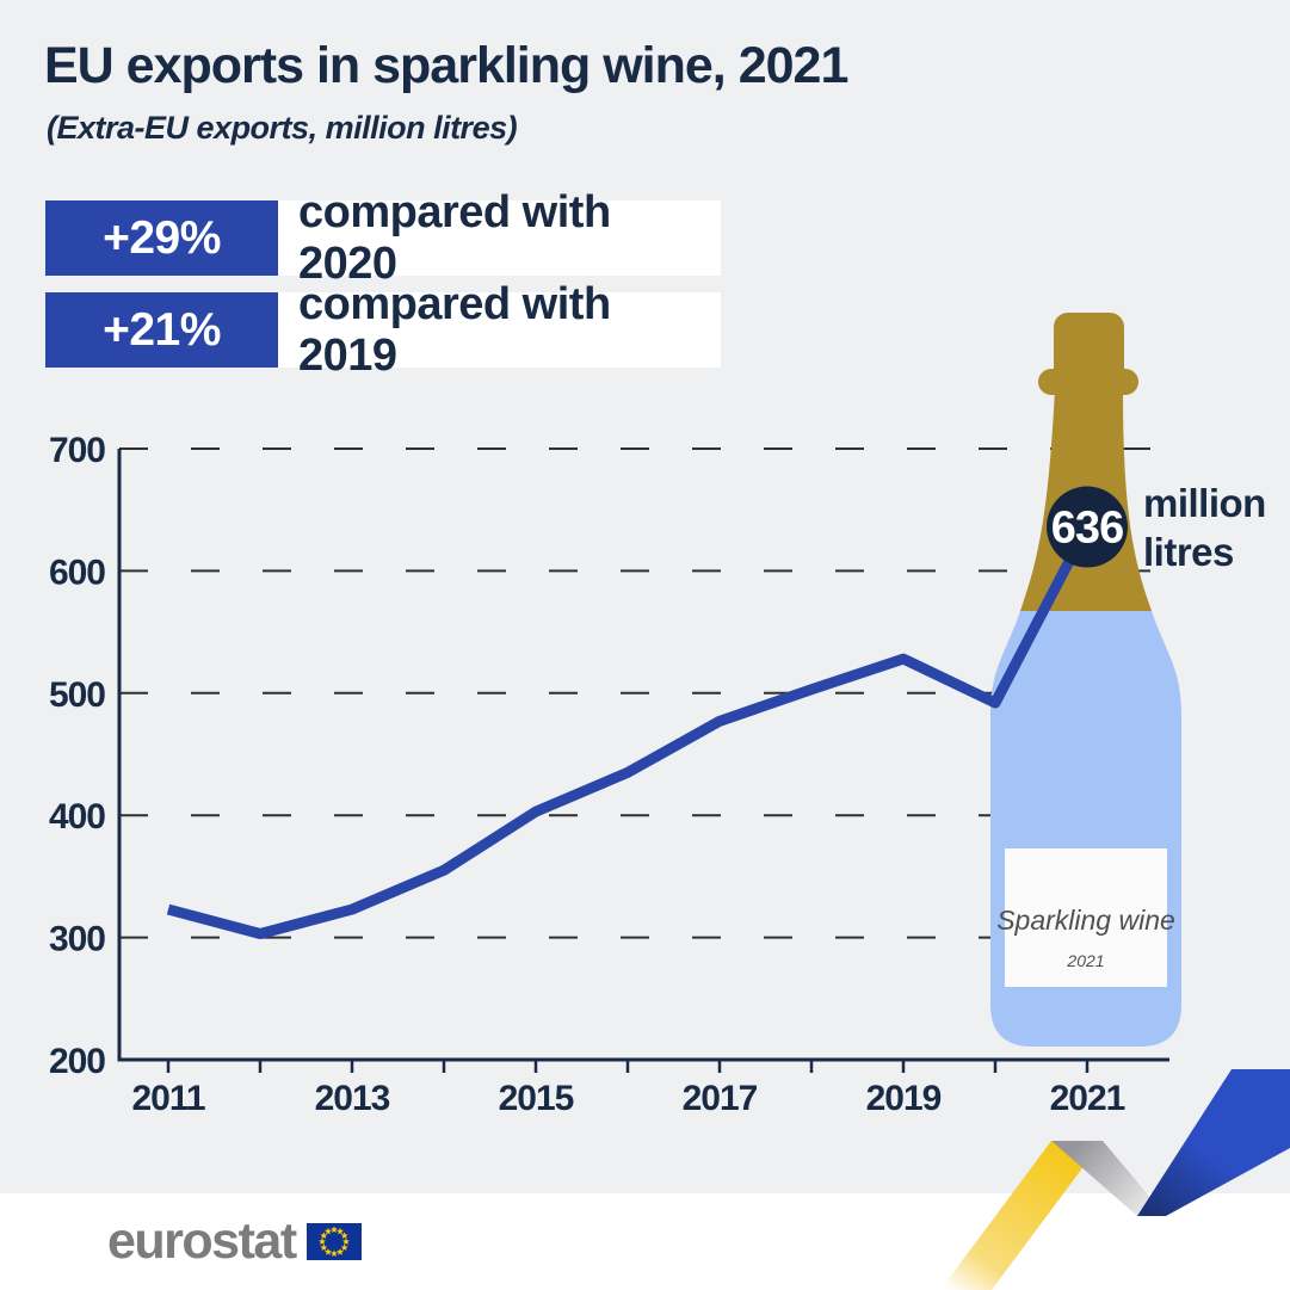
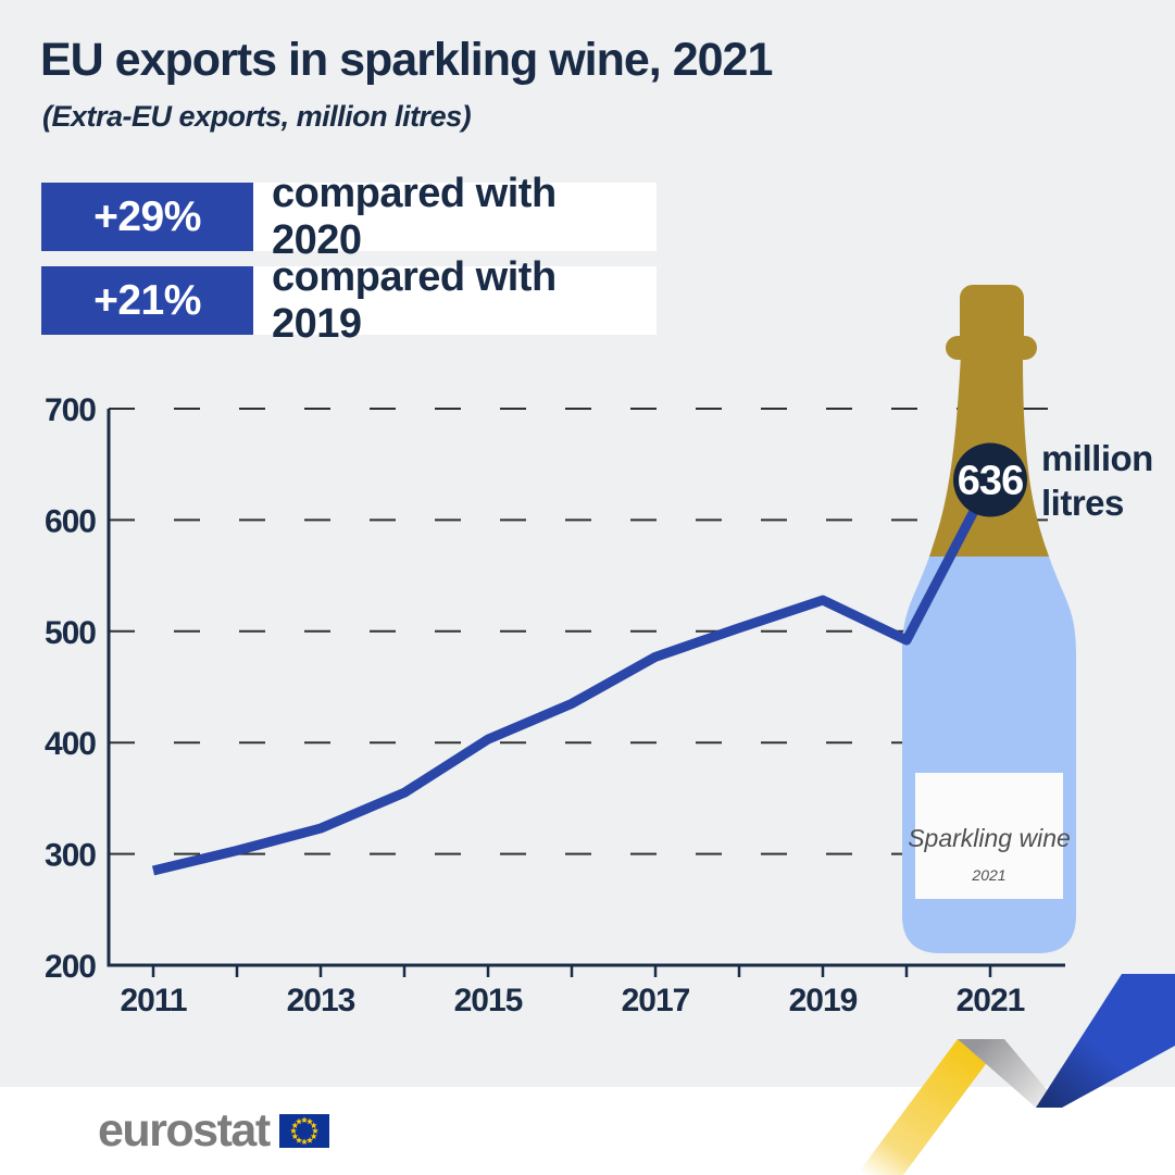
2011: 323 -> 285
